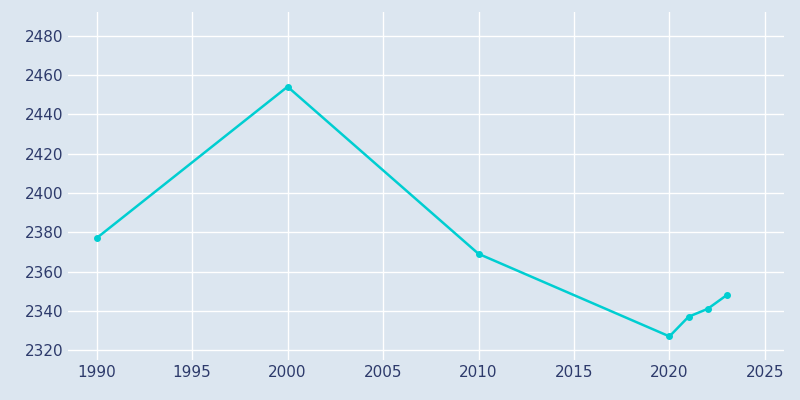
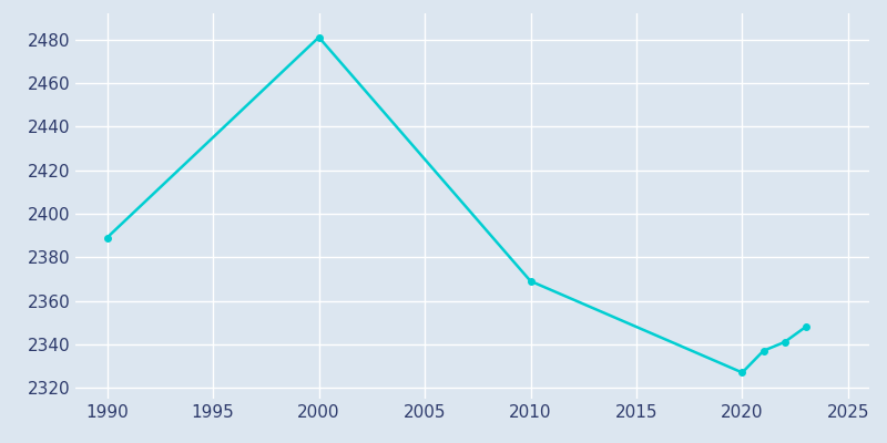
1990: 2377 -> 2389
2000: 2454 -> 2481
